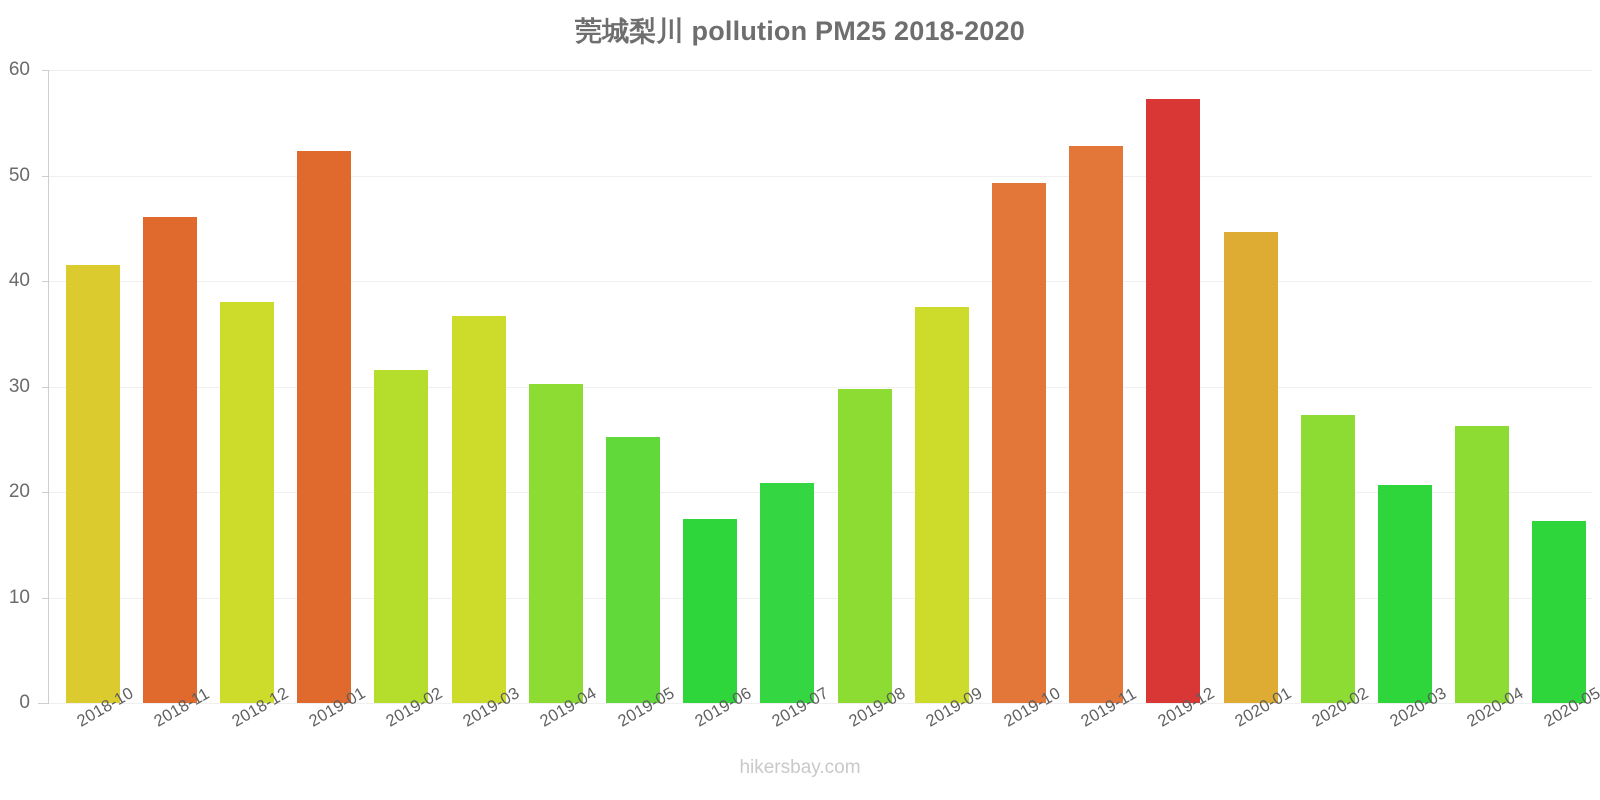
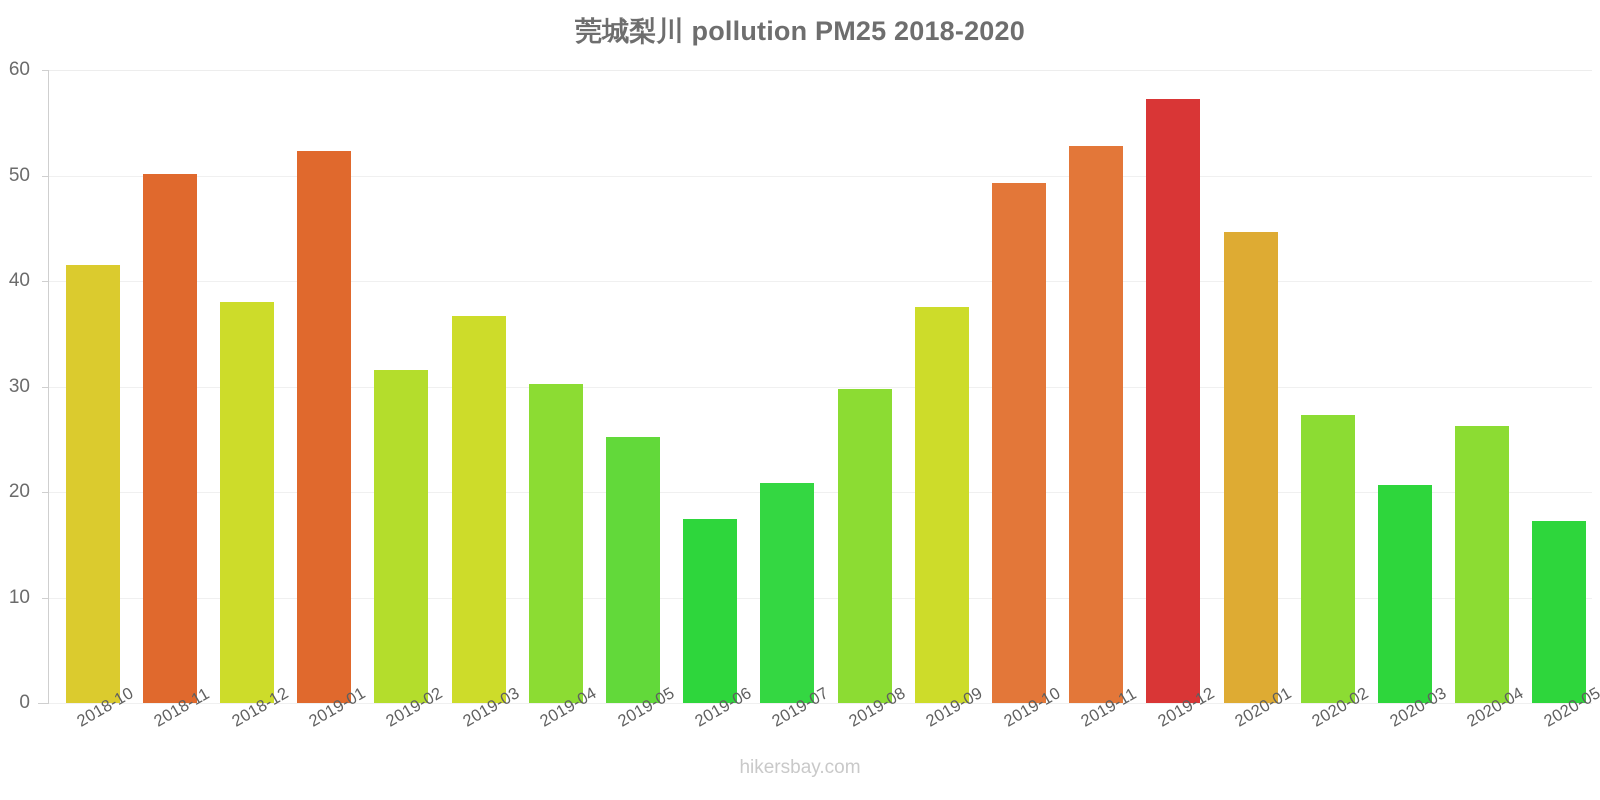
2018-11: 46.1 -> 50.1
